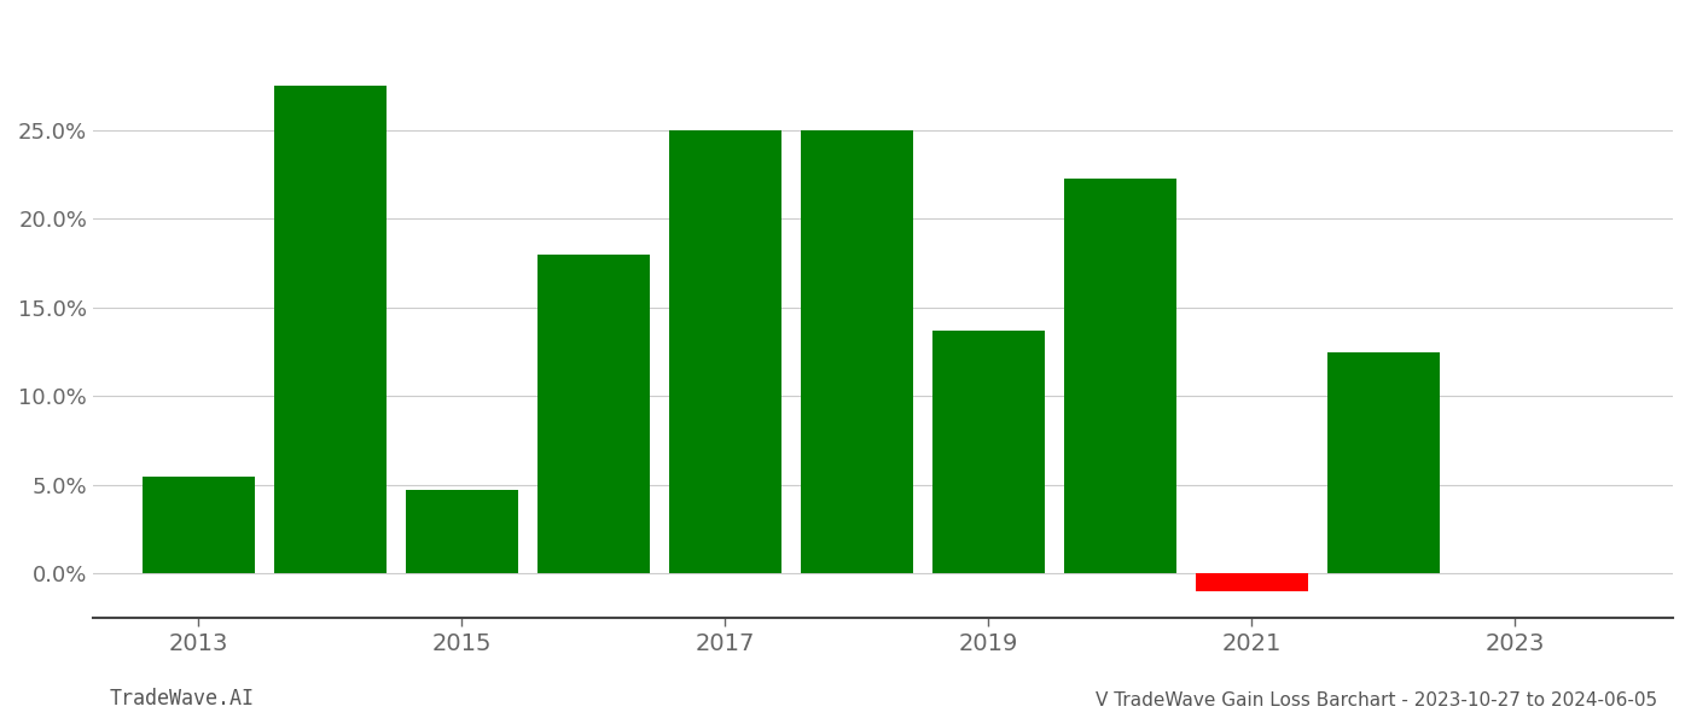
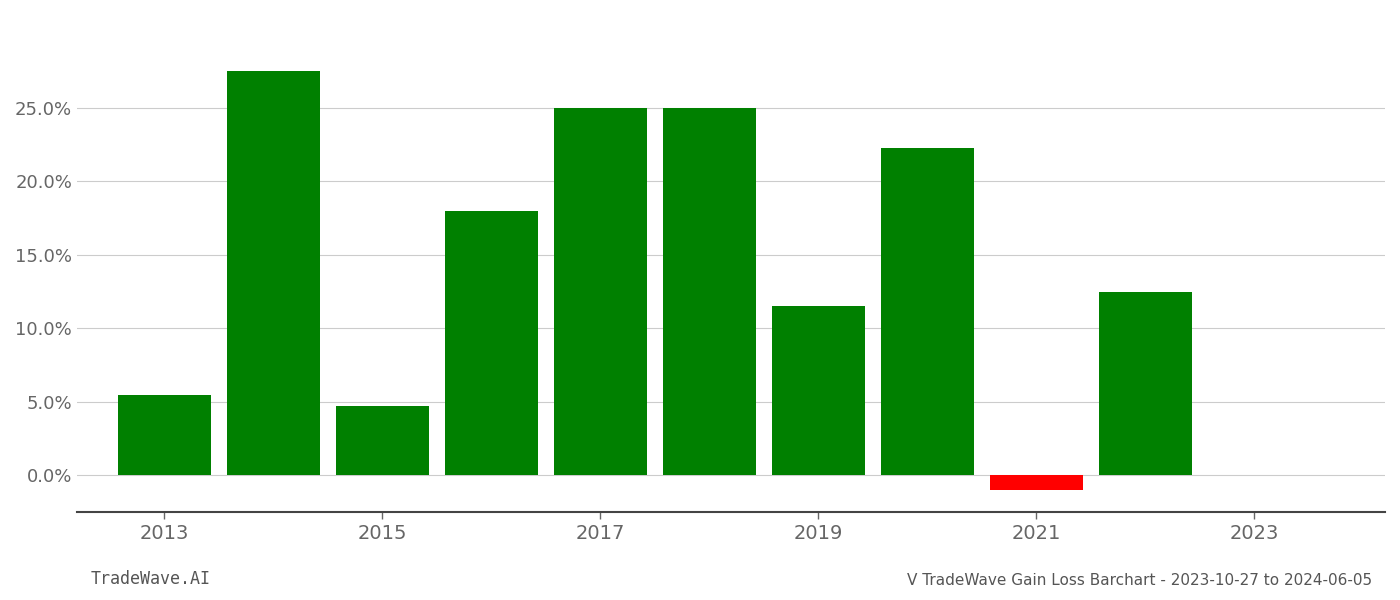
2019: 13.7% -> 11.5%
